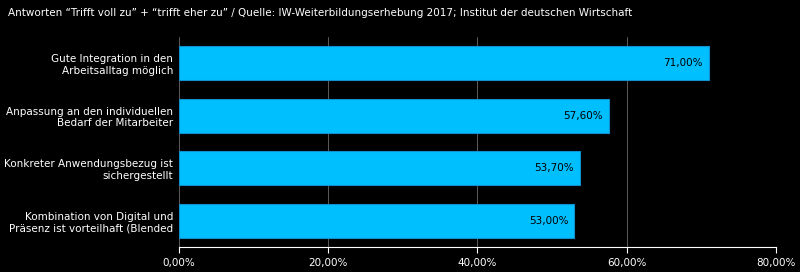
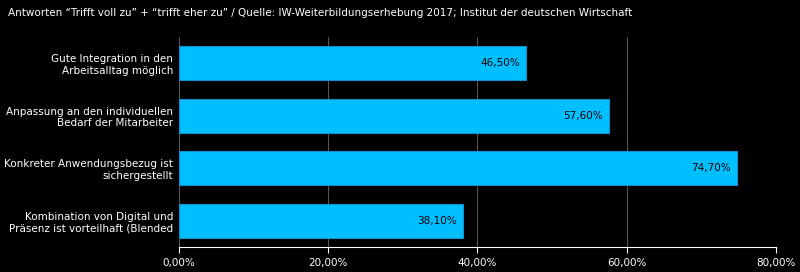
Gute Integration in den Arbeitsalltag möglich: 71,00% -> 46,50%
Konkreter Anwendungsbezug ist sichergestellt: 53,70% -> 74,70%
Kombination von Digital und Präsenz ist vorteilhaft (Blended: 53,00% -> 38,10%
